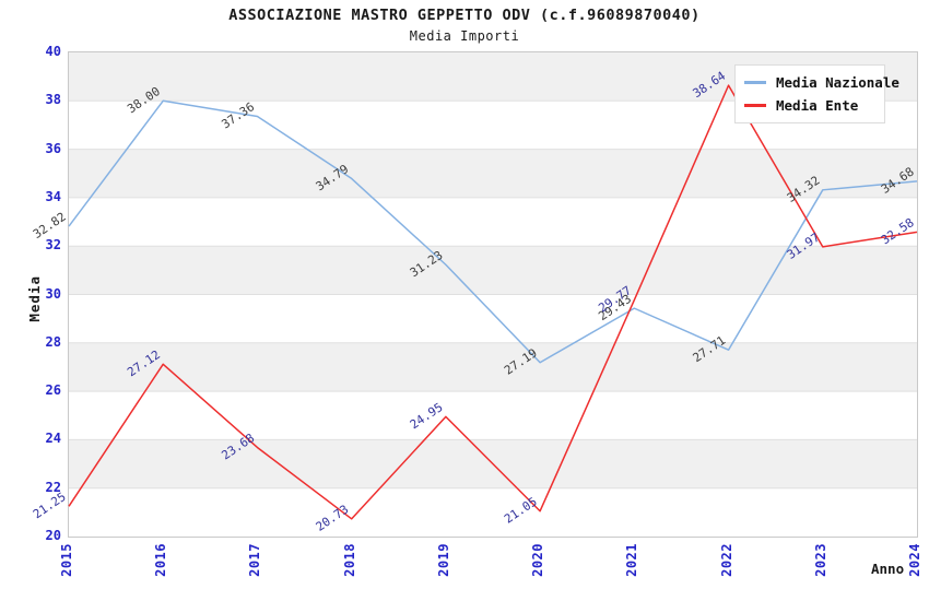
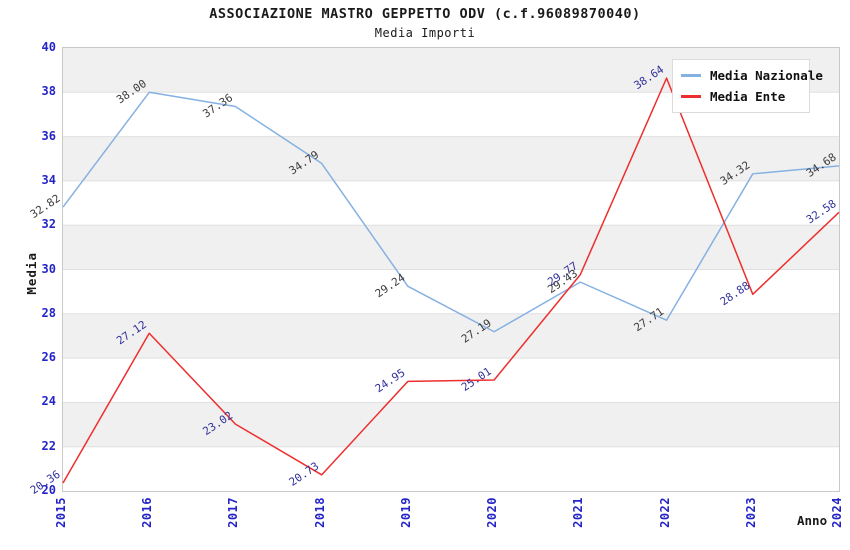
Media Ente/2015: 21.25 -> 20.36
Media Ente/2017: 23.68 -> 23.02
Media Nazionale/2019: 31.23 -> 29.24
Media Ente/2020: 21.05 -> 25.01
Media Ente/2023: 31.97 -> 28.88
